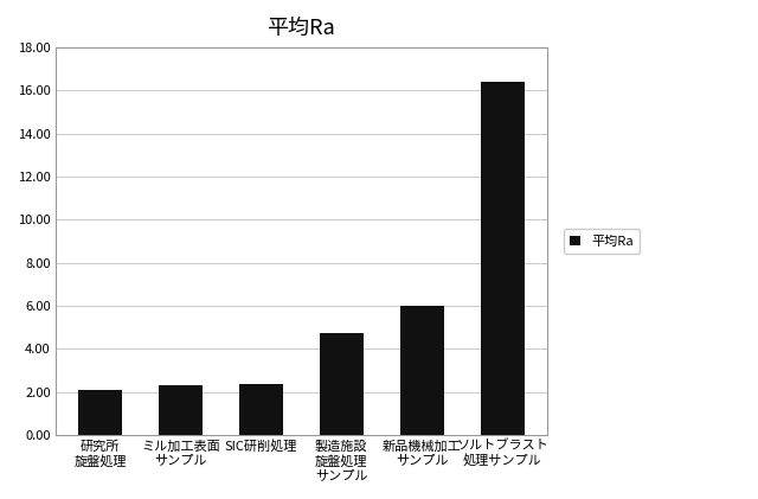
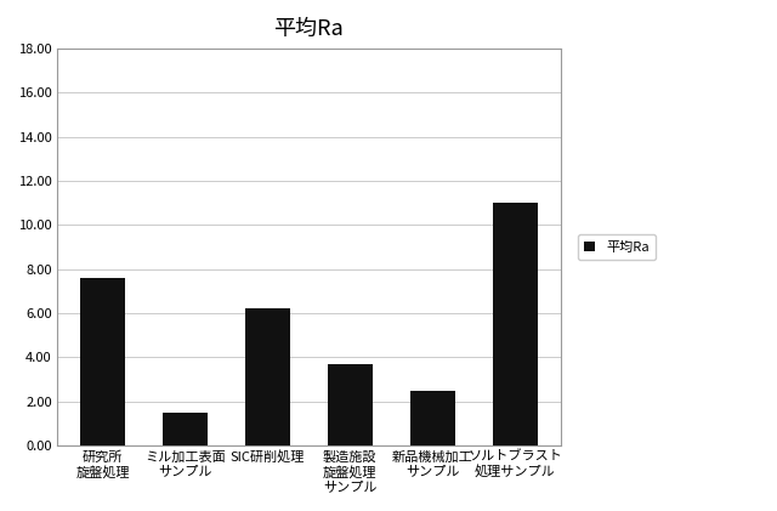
研究所 旋盤処理: 2.1 -> 7.6
ミル加工表面 サンプル: 2.3 -> 1.5
SIC研削処理: 2.4 -> 6.2
製造施設 旋盤処理 サンプル: 4.8 -> 3.7
新品機械加工 サンプル: 6.0 -> 2.5
ソルトブラスト 処理サンプル: 16.4 -> 11.0
